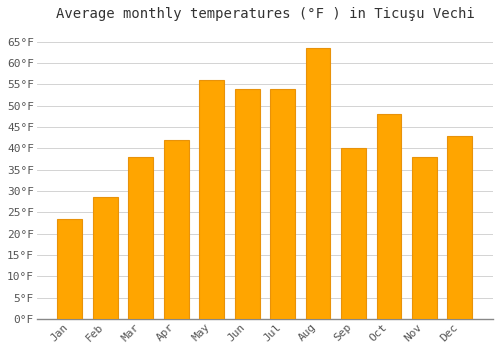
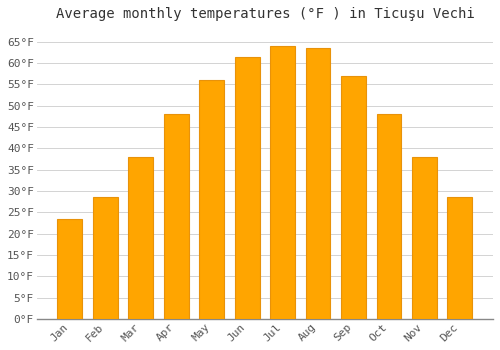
Apr: 42.0°F -> 48.0°F
Jun: 54.0°F -> 61.5°F
Jul: 54.0°F -> 64.0°F
Sep: 40.0°F -> 57.0°F
Dec: 43.0°F -> 28.5°F
